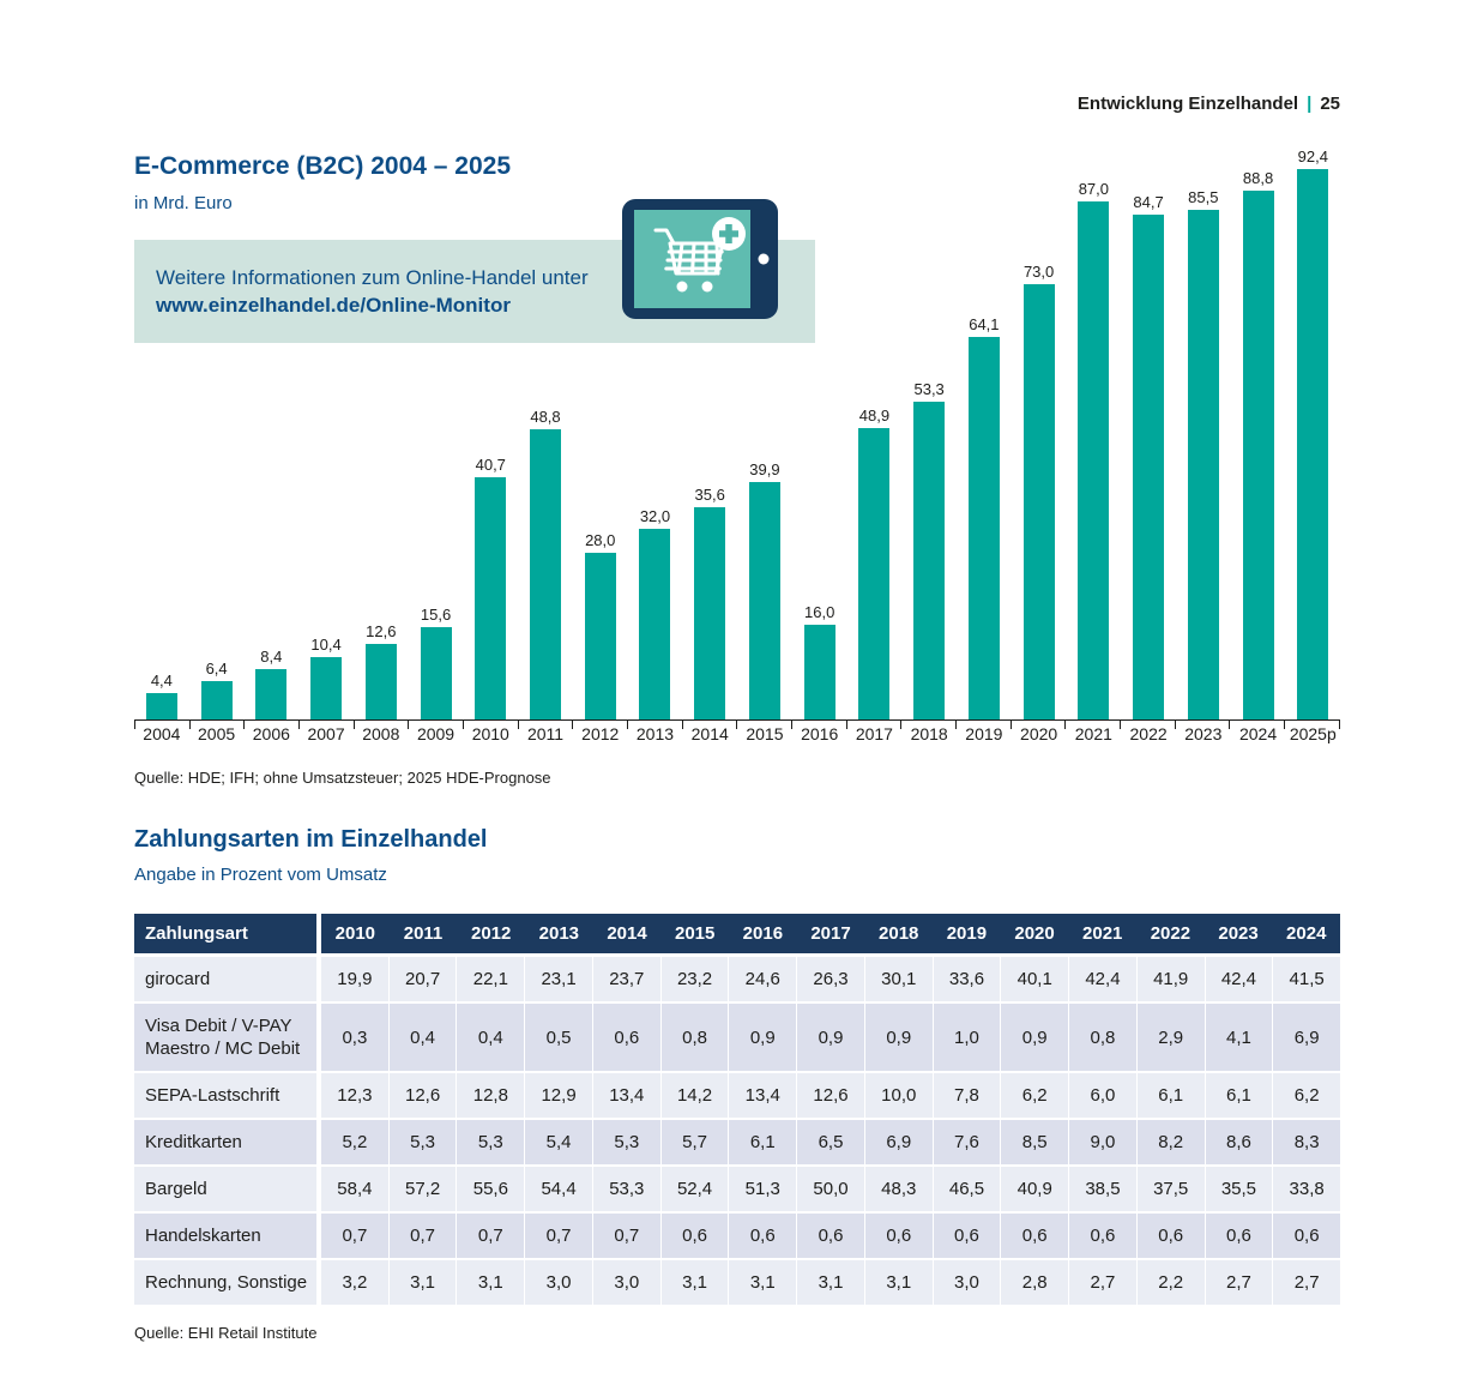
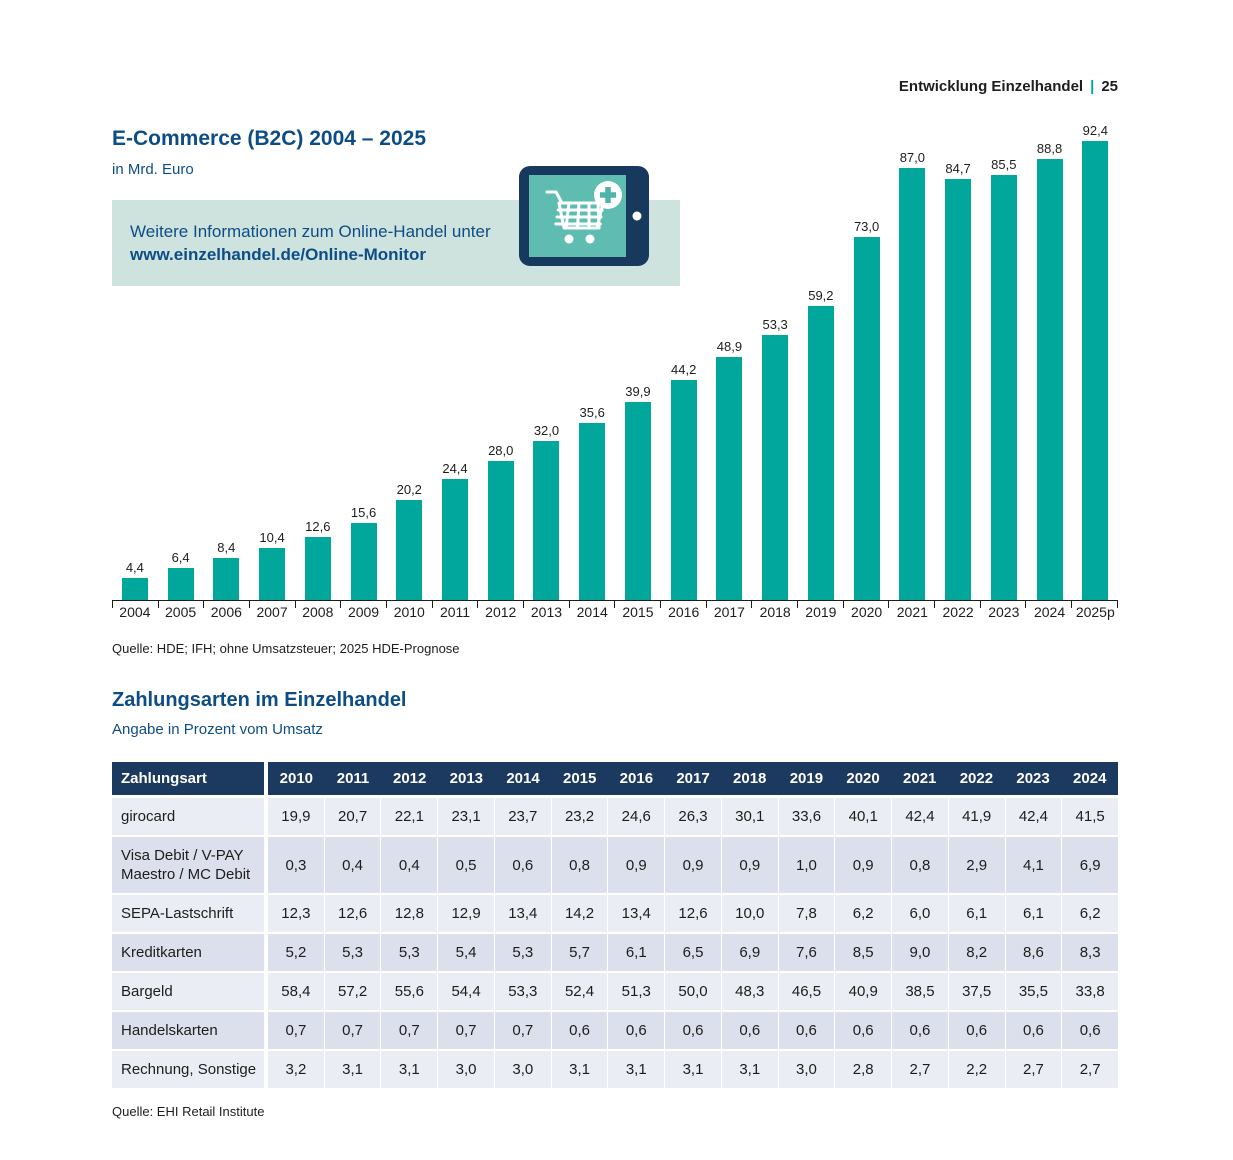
E-Commerce (B2C) 2004 – 2025/2010: 40,7 -> 20,2
E-Commerce (B2C) 2004 – 2025/2011: 48,8 -> 24,4
E-Commerce (B2C) 2004 – 2025/2016: 16,0 -> 44,2
E-Commerce (B2C) 2004 – 2025/2019: 64,1 -> 59,2
